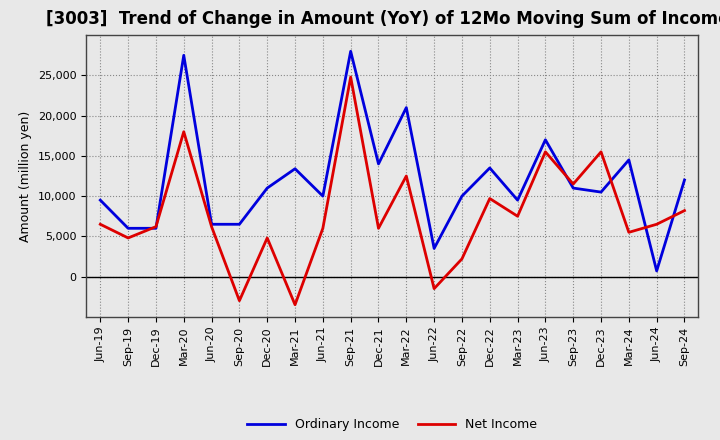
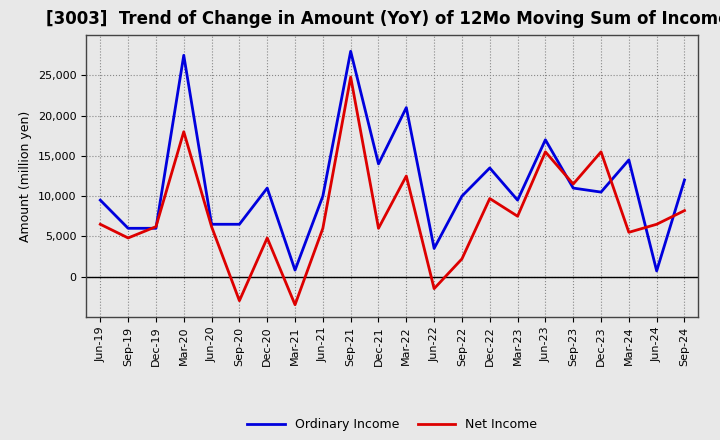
Ordinary Income/Mar-21: 13,400 -> 800
